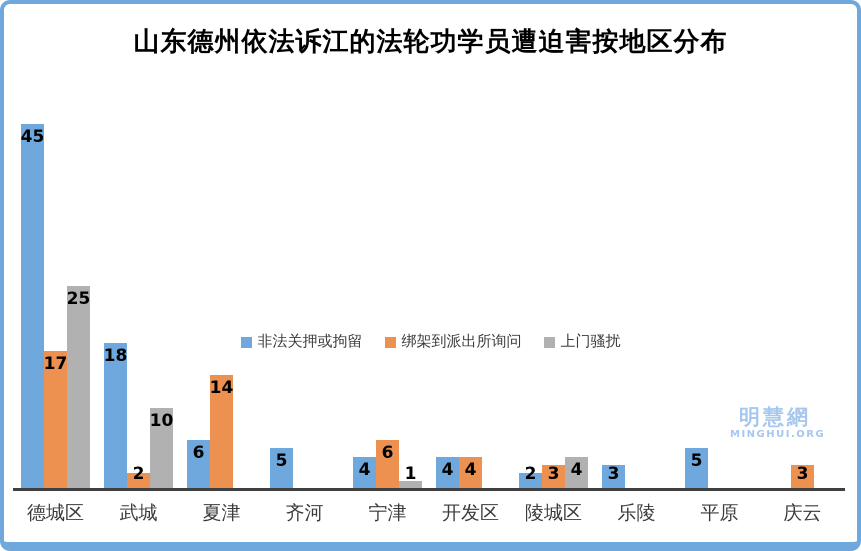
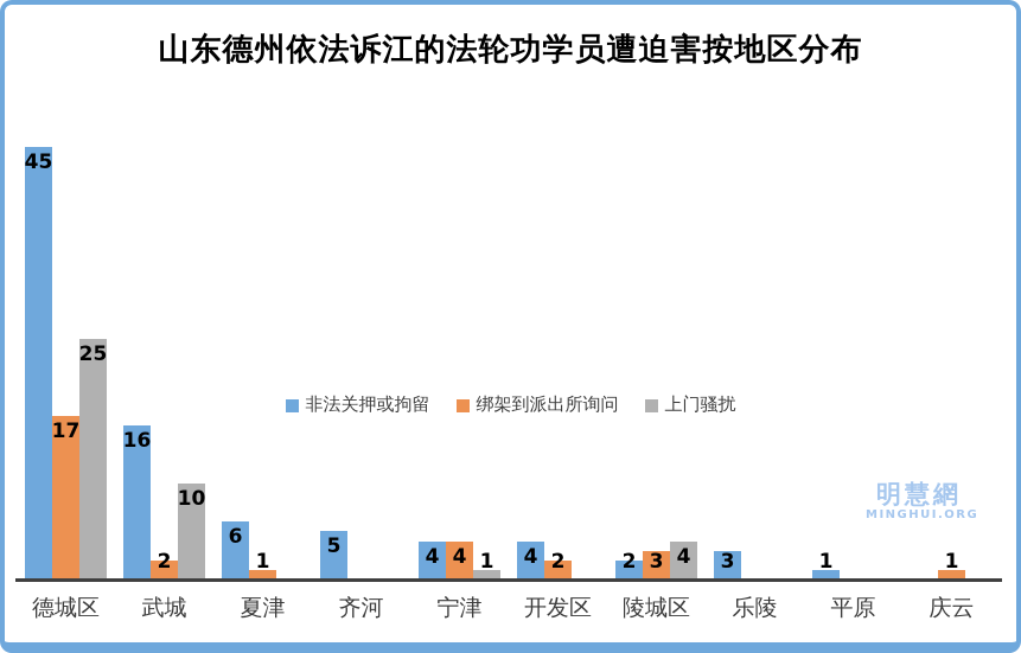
非法关押或拘留/武城: 18 -> 16
绑架到派出所询问/夏津: 14 -> 1
绑架到派出所询问/宁津: 6 -> 4
绑架到派出所询问/开发区: 4 -> 2
非法关押或拘留/平原: 5 -> 1
绑架到派出所询问/庆云: 3 -> 1
